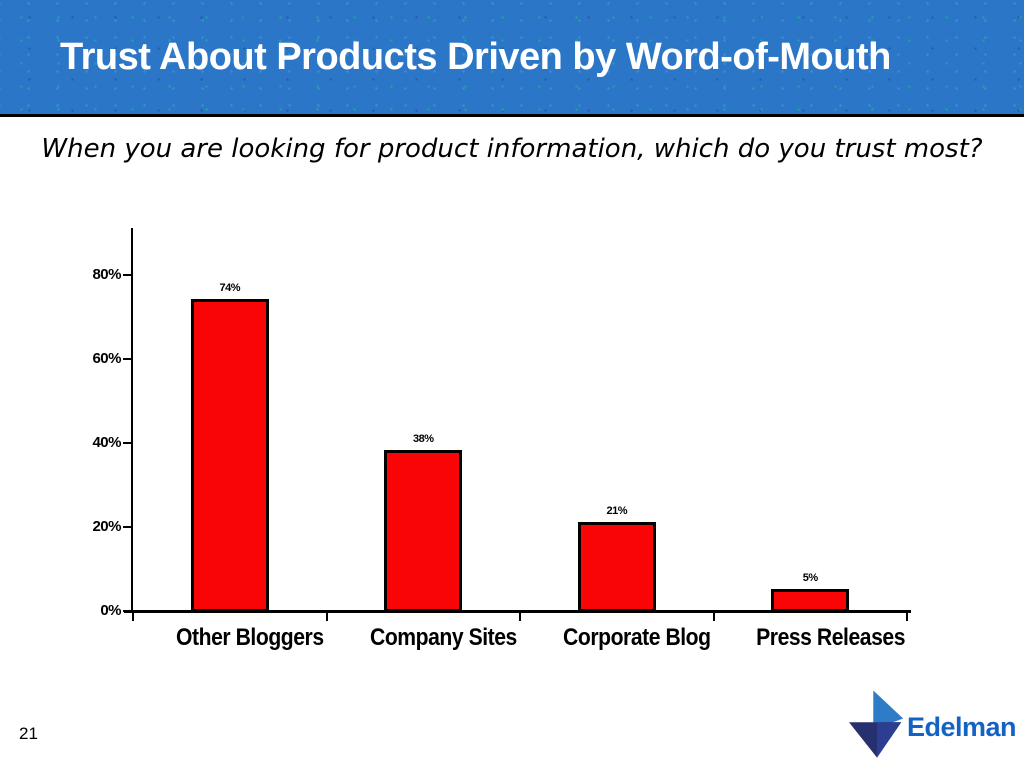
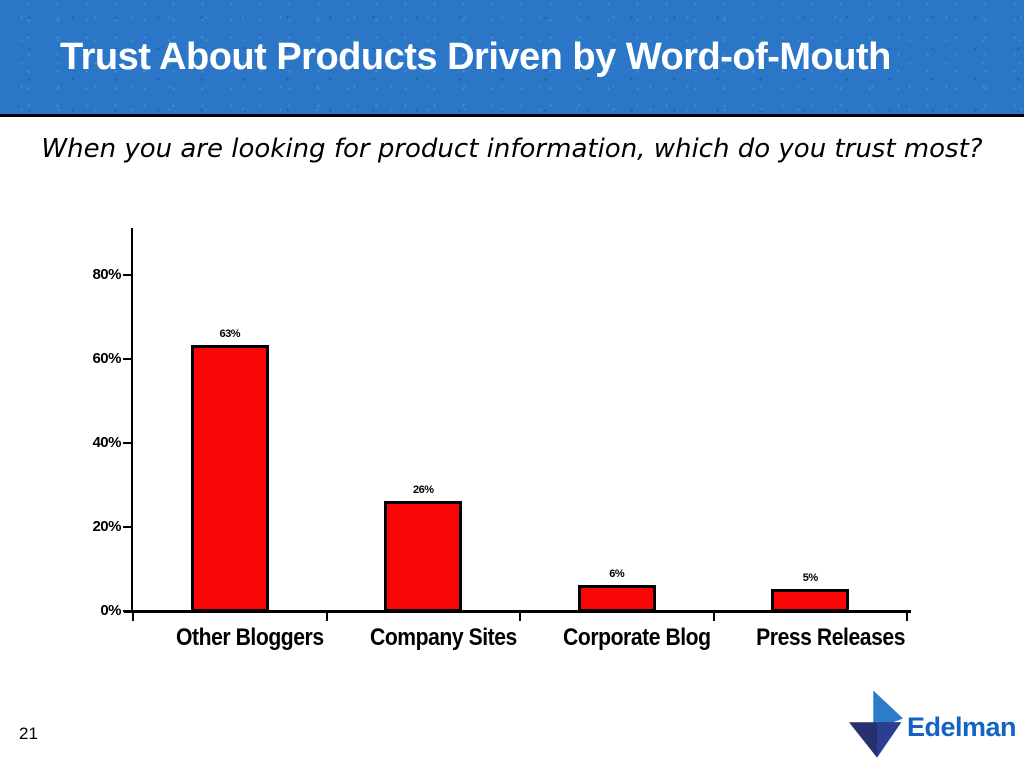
Other Bloggers: 74% -> 63%
Company Sites: 38% -> 26%
Corporate Blog: 21% -> 6%
